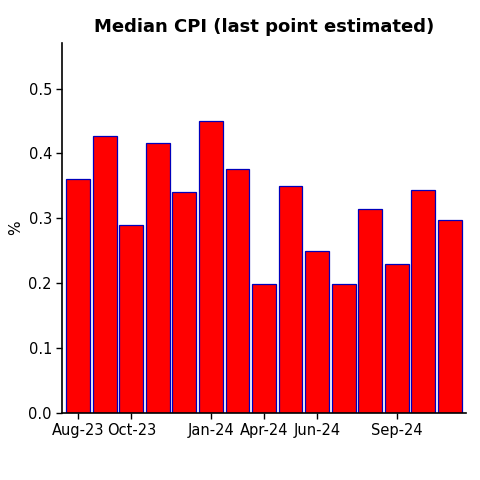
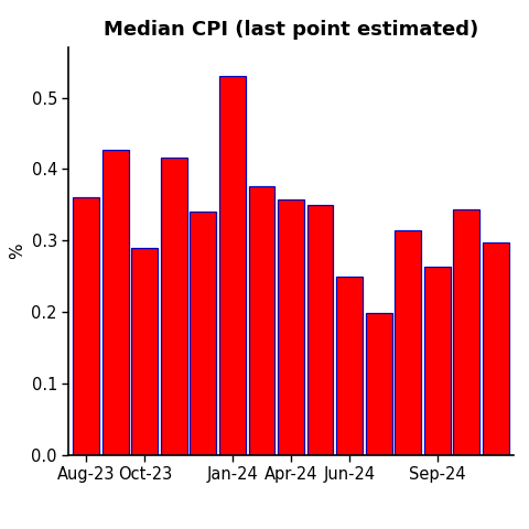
Jan-24: 0.450 -> 0.530
Apr-24: 0.198 -> 0.357
Sep-24: 0.230 -> 0.264
